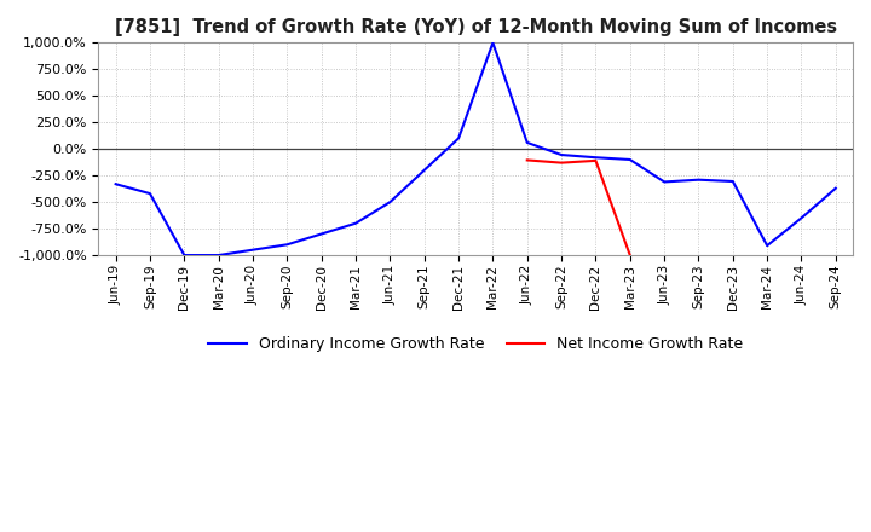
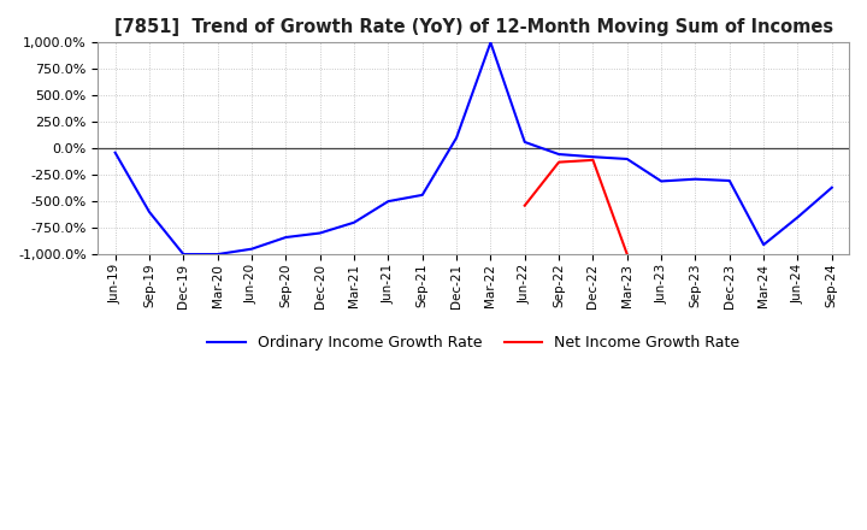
Ordinary Income Growth Rate/Jun-19: -330% -> -40%
Ordinary Income Growth Rate/Sep-19: -420% -> -600%
Ordinary Income Growth Rate/Sep-20: -900% -> -840%
Ordinary Income Growth Rate/Sep-21: -200% -> -440%
Net Income Growth Rate/Jun-22: -100% -> -540%
